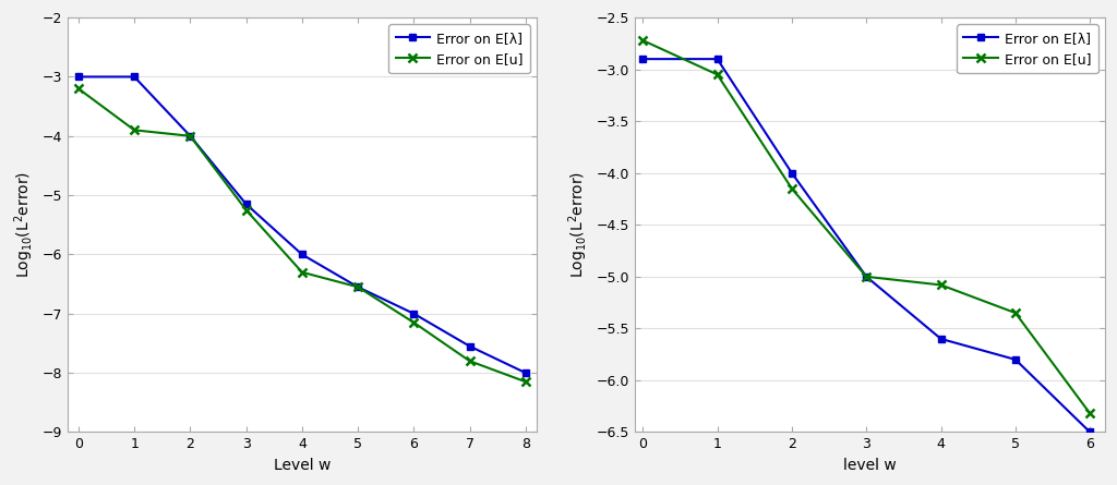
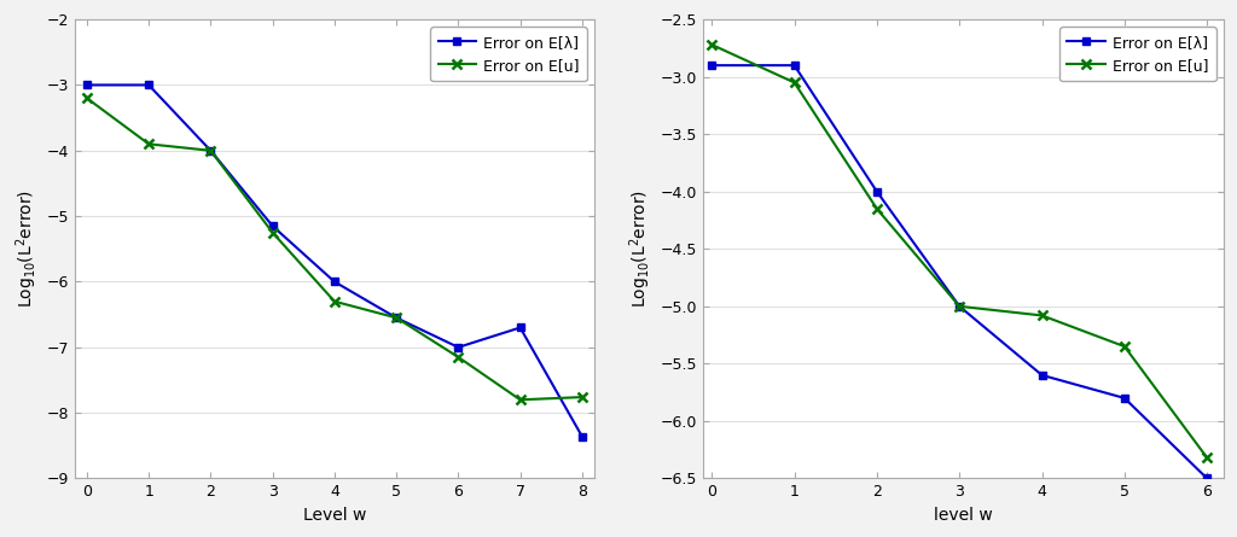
Error on E[λ]/7: -7.55 -> -6.70
Error on E[λ]/8: -8.00 -> -8.36
Error on E[u]/8: -8.15 -> -7.76
